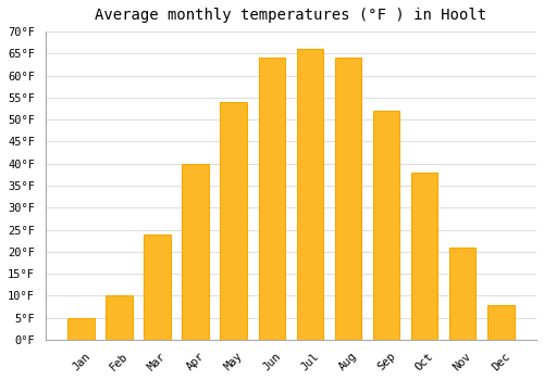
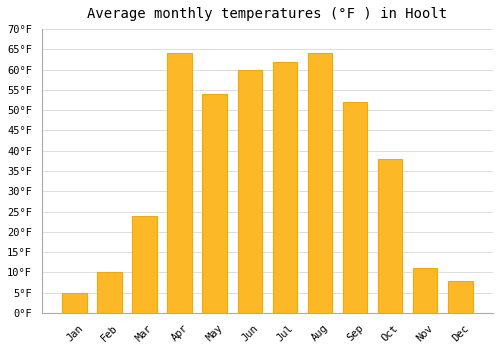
Apr: 40°F -> 64°F
Jun: 64°F -> 60°F
Jul: 66°F -> 62°F
Nov: 21°F -> 11°F
